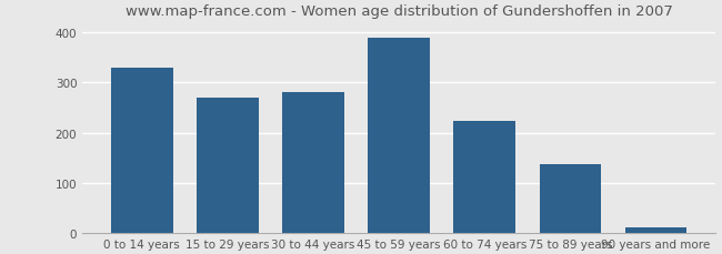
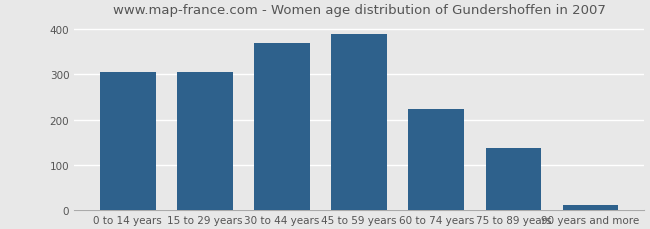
0 to 14 years: 330 -> 306
15 to 29 years: 270 -> 305
30 to 44 years: 280 -> 369
